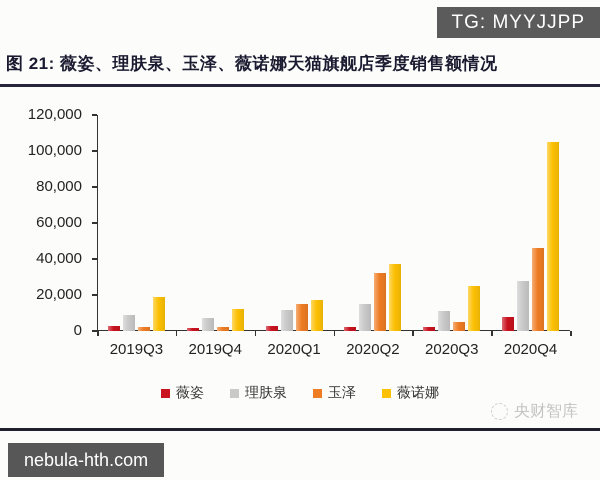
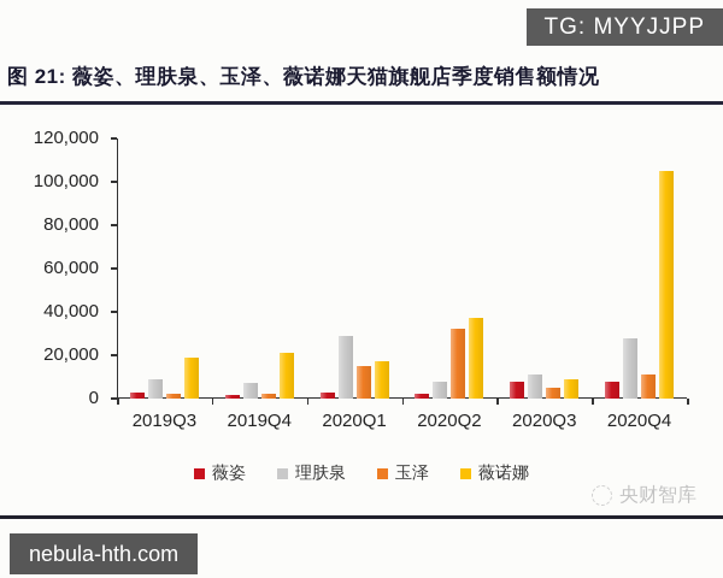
薇诺娜/2019Q4: 12000 -> 21000
理肤泉/2020Q1: 12000 -> 29000
理肤泉/2020Q2: 15000 -> 8000
薇姿/2020Q3: 2000 -> 8000
薇诺娜/2020Q3: 25000 -> 9000
玉泽/2020Q4: 46000 -> 11000
